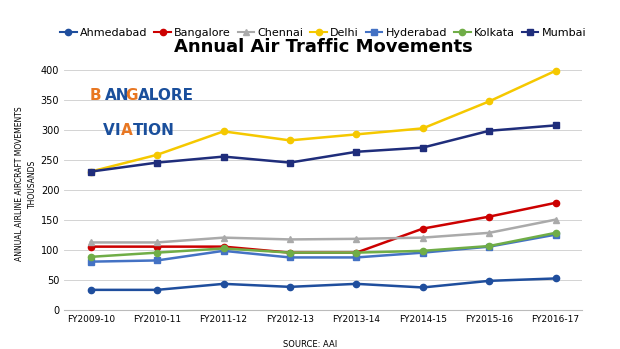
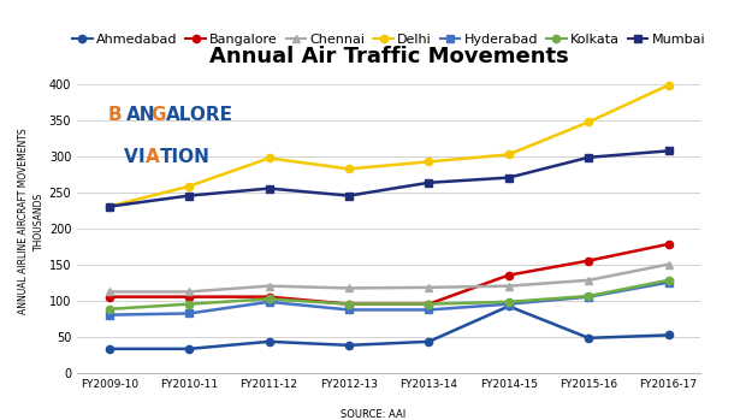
Ahmedabad/FY2014-15: 37 -> 92
